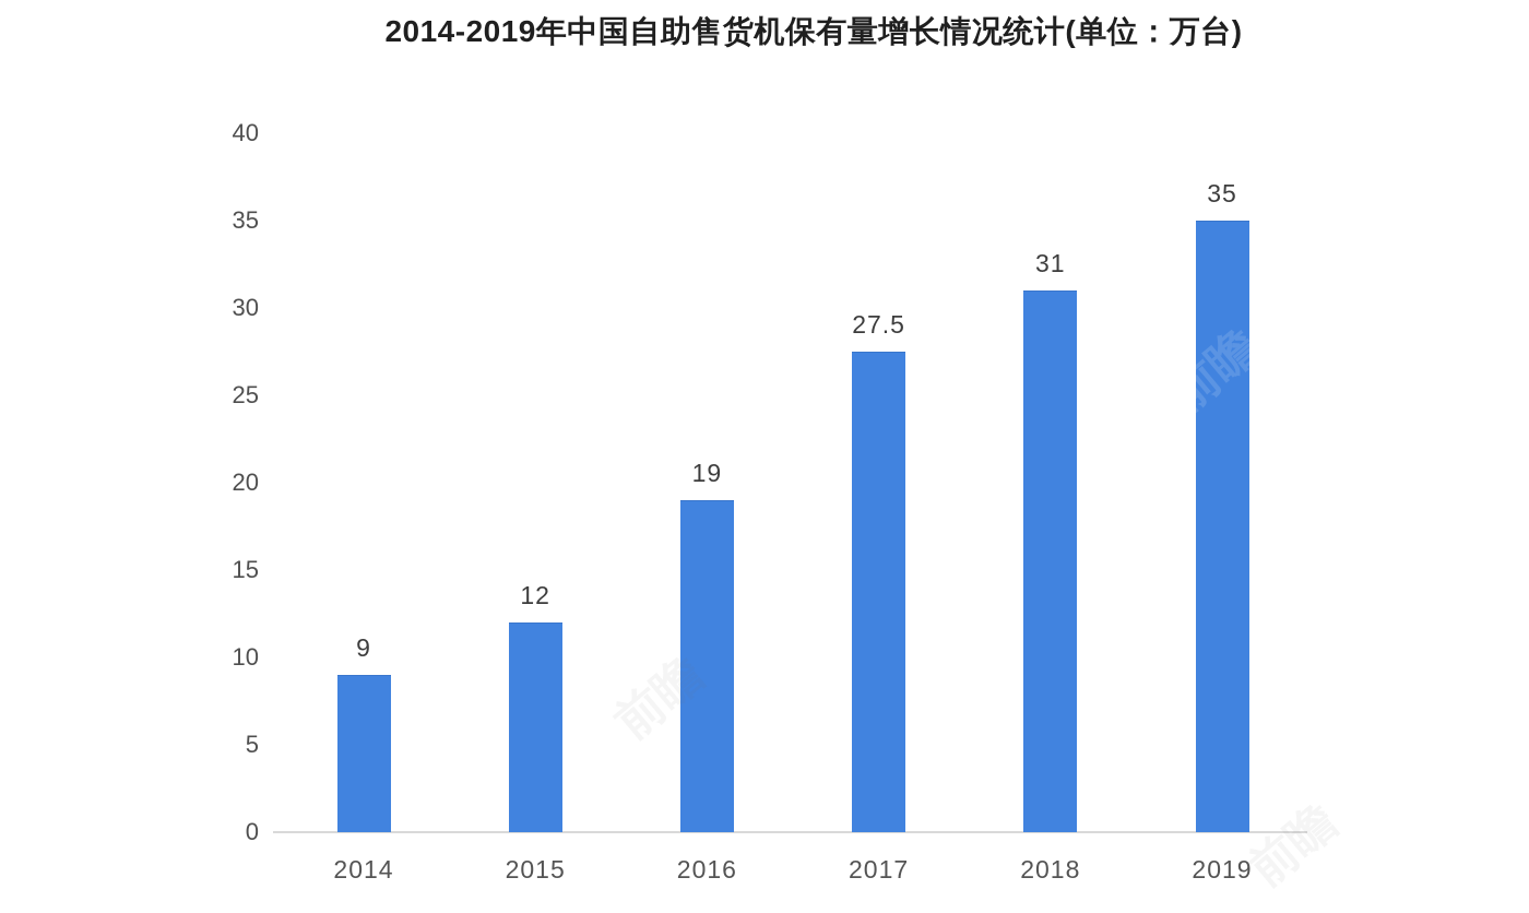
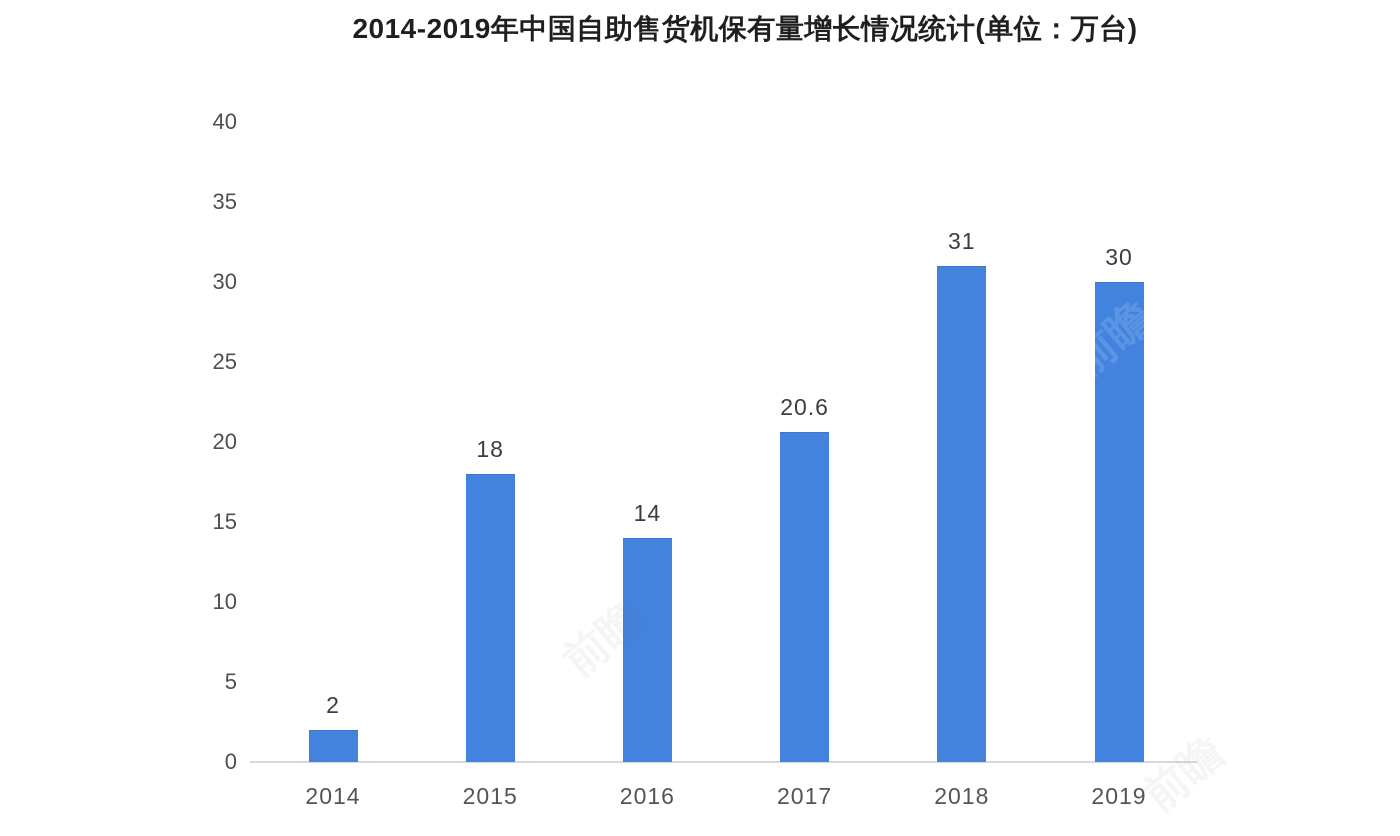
2014: 9 -> 2
2015: 12 -> 18
2016: 19 -> 14
2017: 27.5 -> 20.6
2019: 35 -> 30
